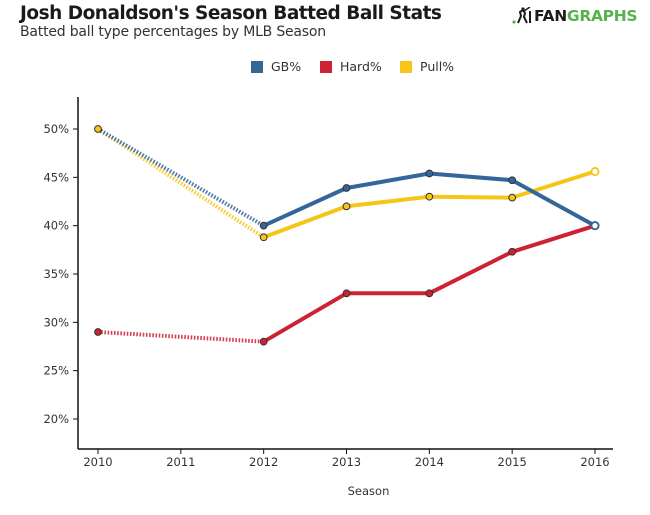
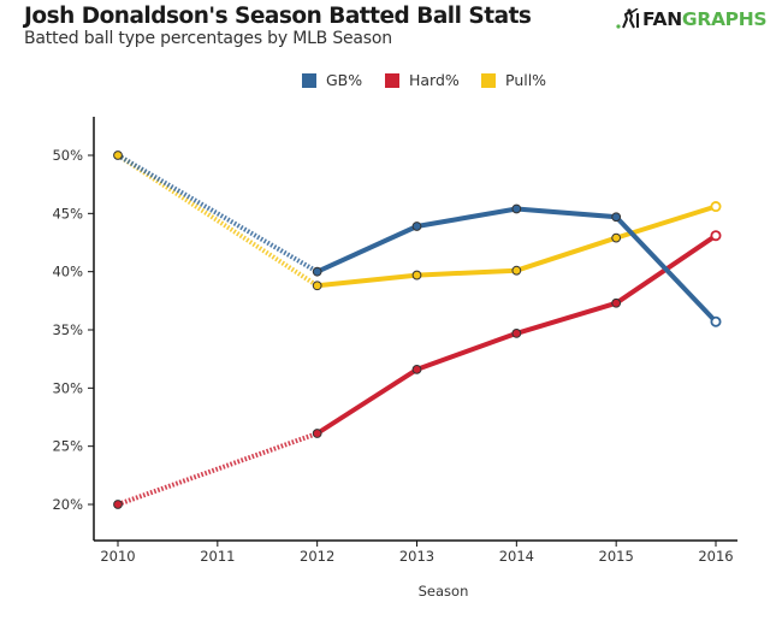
Hard%/2010: 29% -> 20%
Hard%/2012: 28% -> 26%
Hard%/2013: 33% -> 32%
Pull%/2013: 42% -> 40%
Hard%/2014: 33% -> 35%
Pull%/2014: 43% -> 40%
GB%/2016: 40% -> 36%
Hard%/2016: 40% -> 43%
